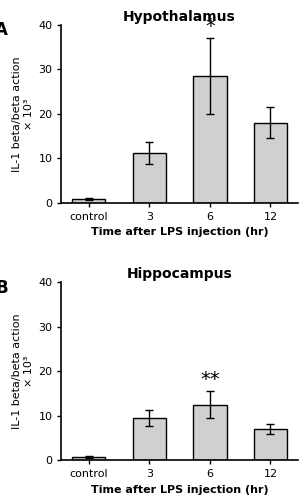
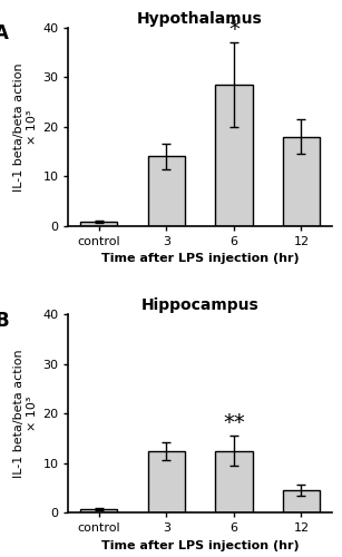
Hypothalamus/3: 11.2 -> 14.0
Hippocampus/3: 9.5 -> 12.5
Hippocampus/12: 7.0 -> 4.5
